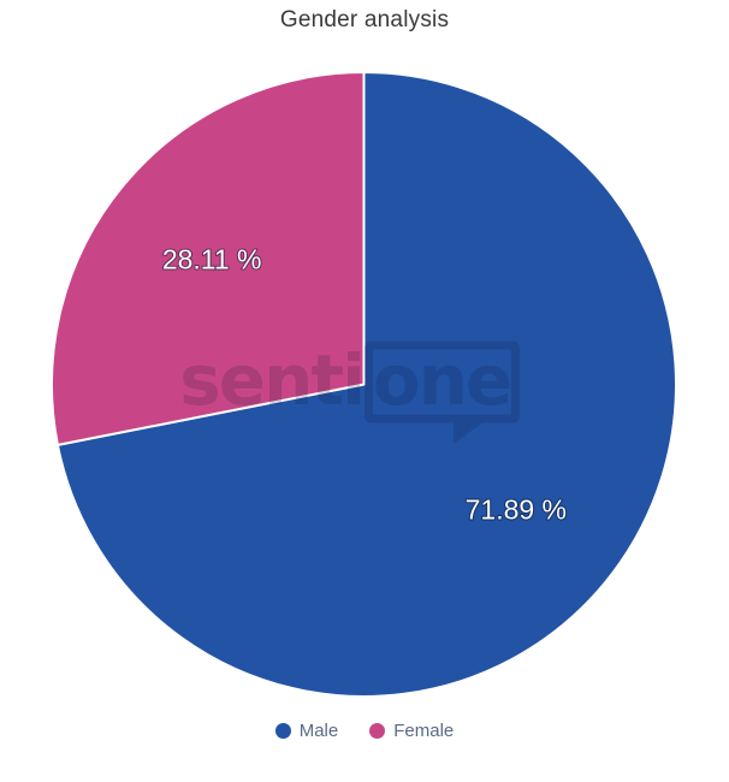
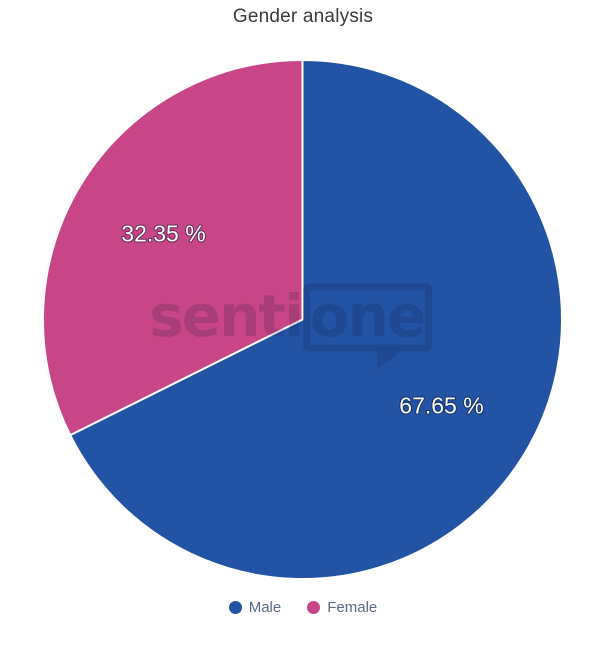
Male: 71.89 -> 67.65
Female: 28.11 -> 32.35
